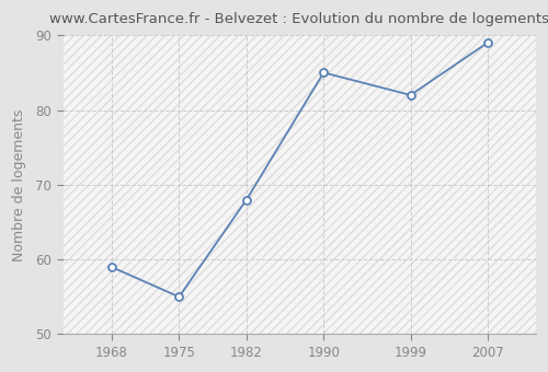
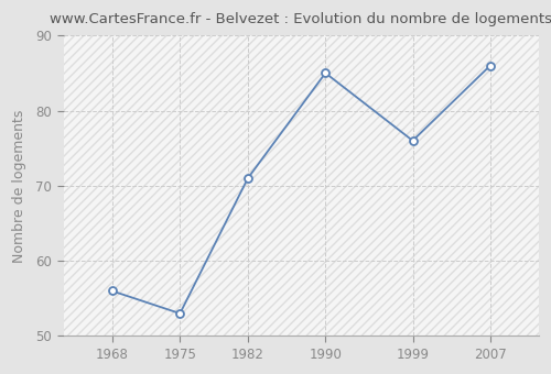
1968: 59 -> 56
1975: 55 -> 53
1982: 68 -> 71
1999: 82 -> 76
2007: 89 -> 86
